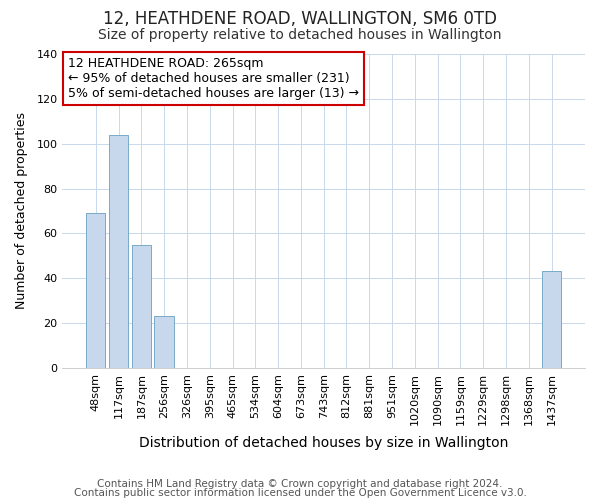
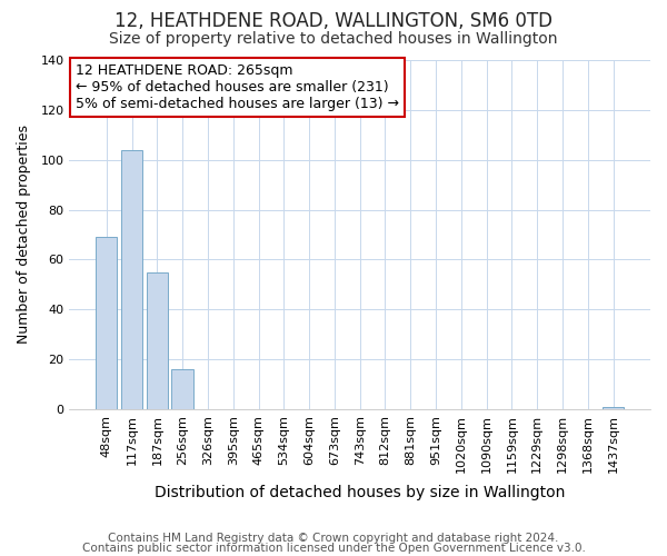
256sqm: 23 -> 16
1437sqm: 43 -> 1
